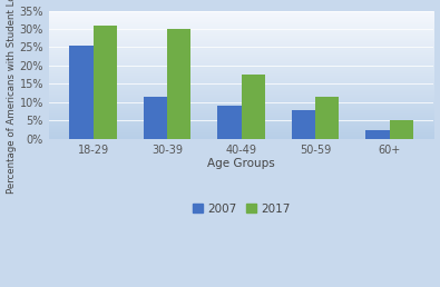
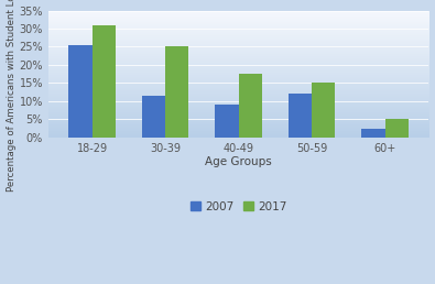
2017/30-39: 30.0% -> 25.0%
2007/50-59: 7.8% -> 12.0%
2017/50-59: 11.5% -> 15.0%
